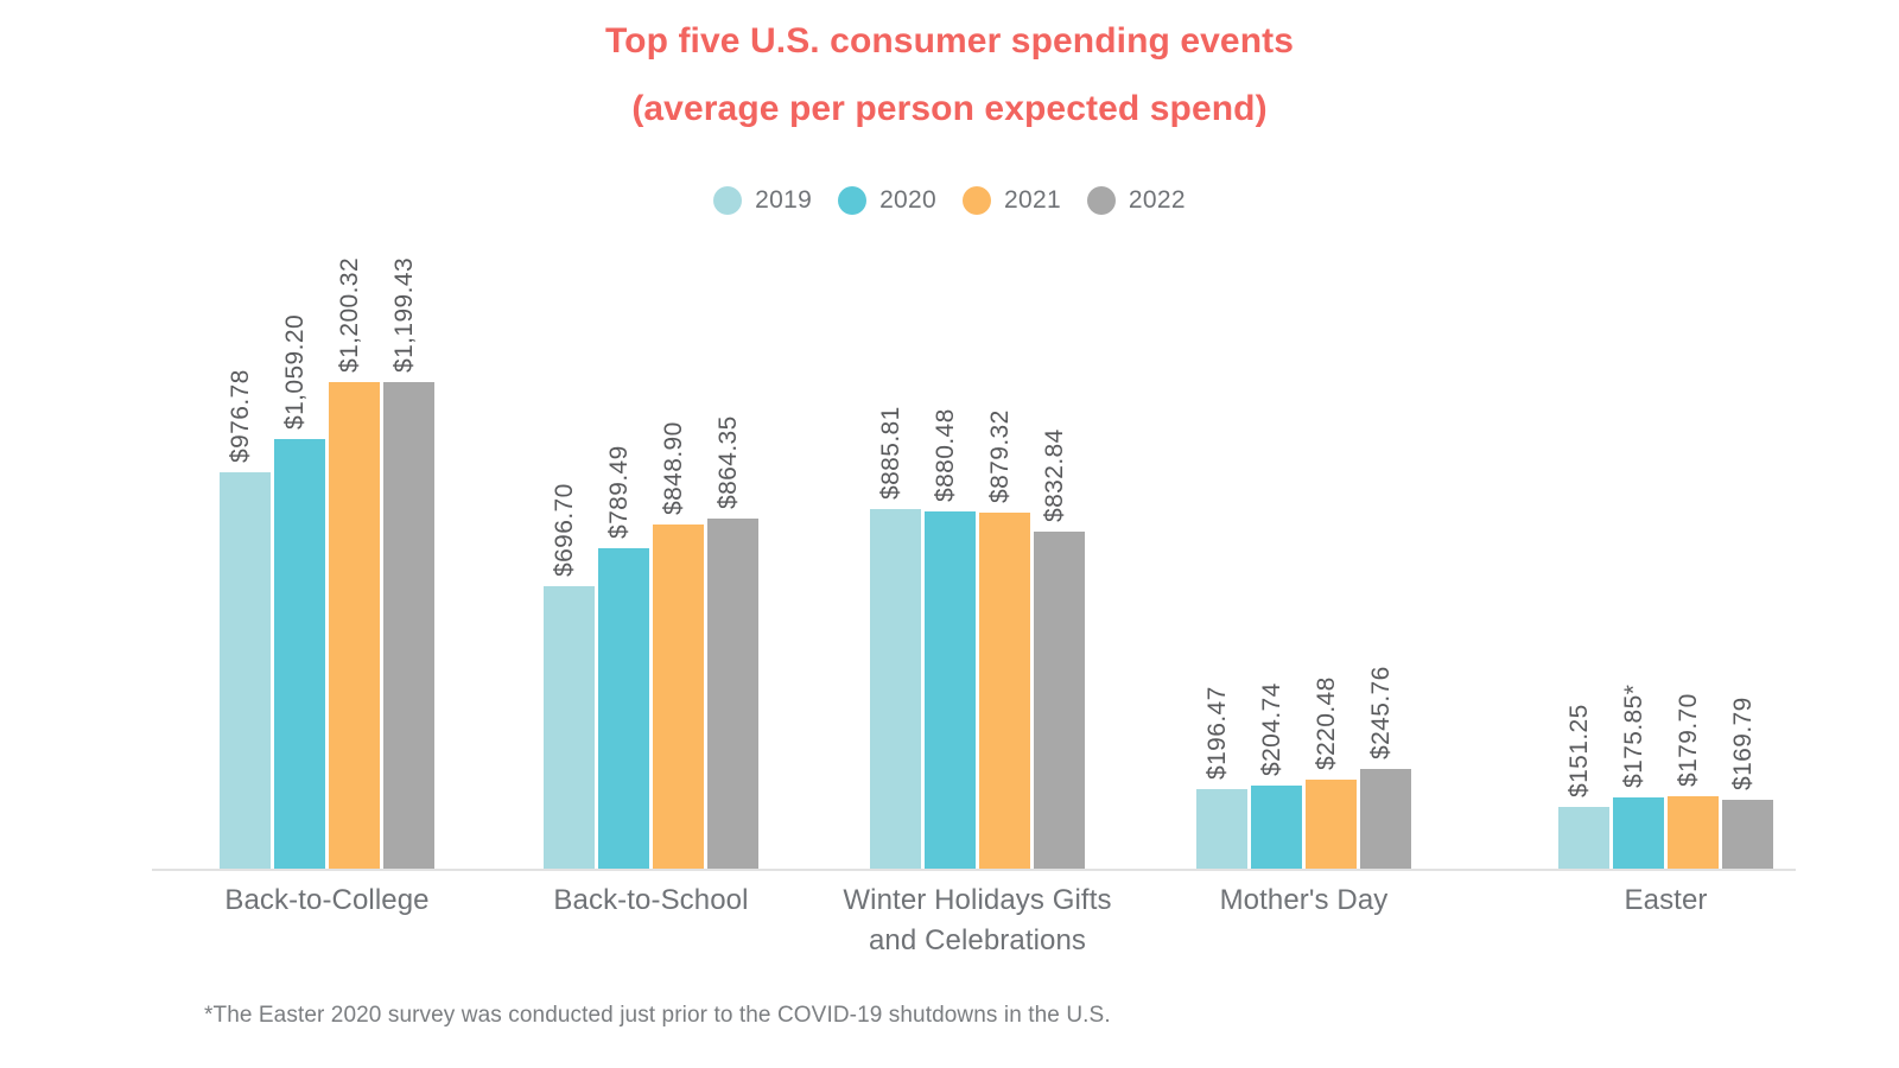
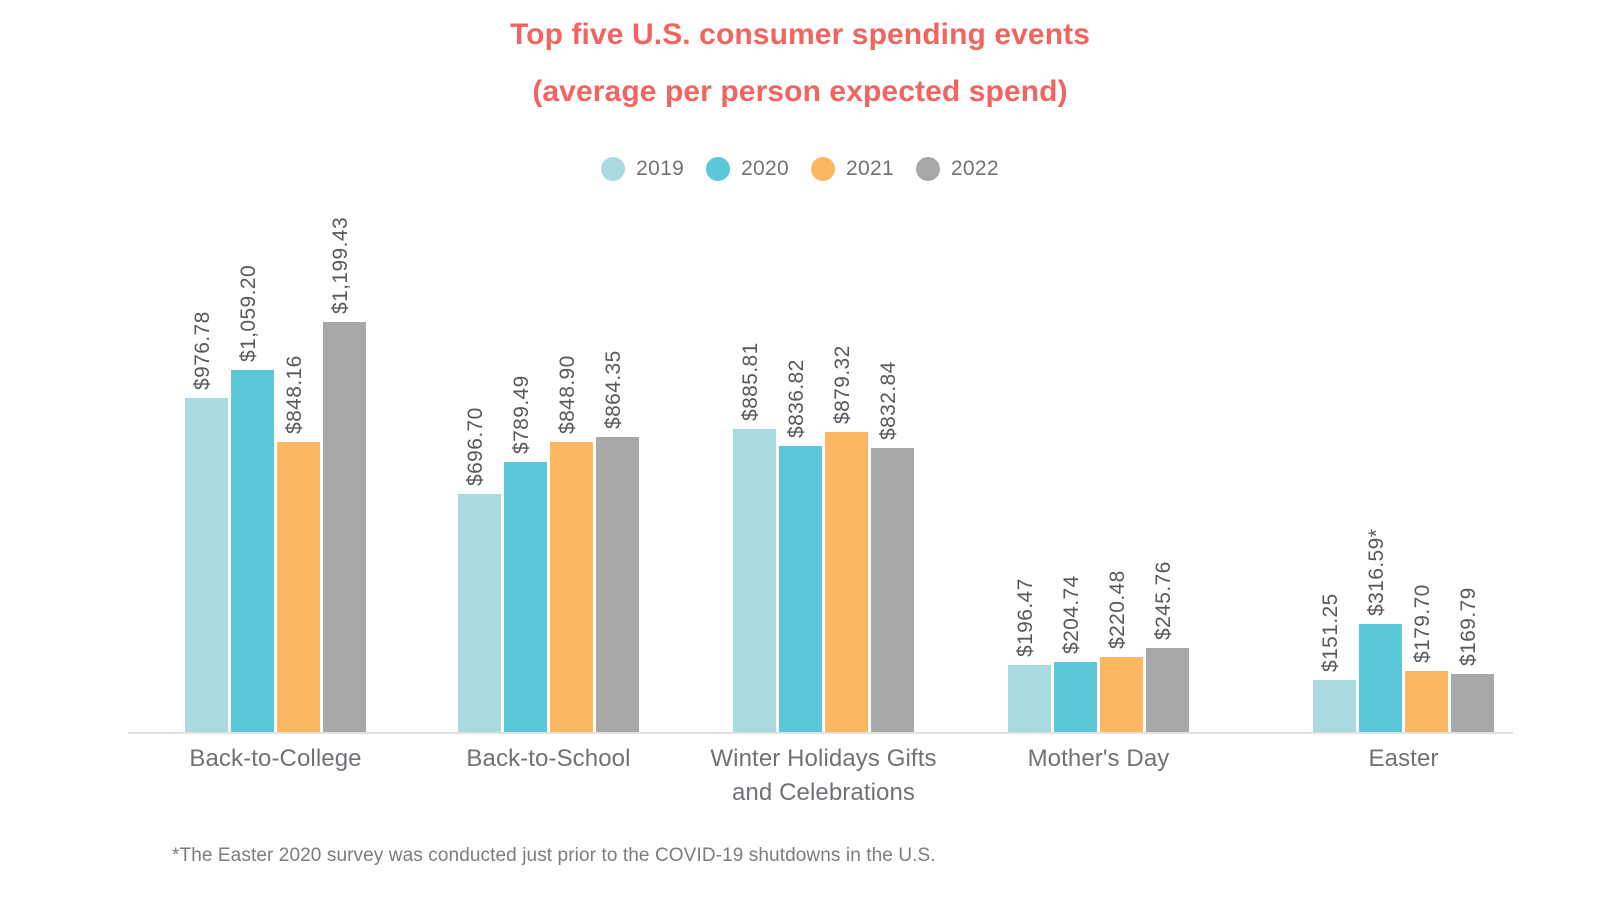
2021/Back-to-College: $1,200.32 -> $848.16
2020/Winter Holidays Gifts and Celebrations: $880.48 -> $836.82
2020/Easter: 175.85 -> 316.59
